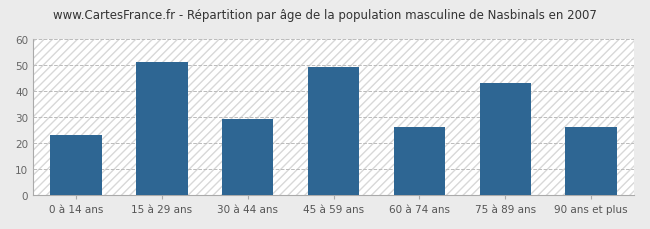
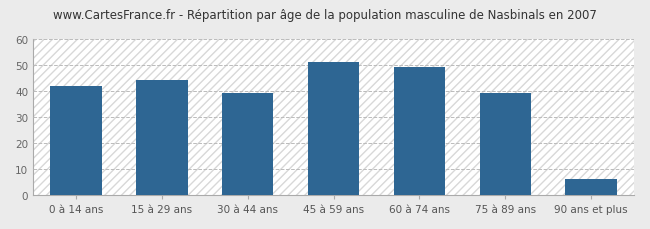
0 à 14 ans: 23 -> 42
15 à 29 ans: 51 -> 44
30 à 44 ans: 29 -> 39
45 à 59 ans: 49 -> 51
60 à 74 ans: 26 -> 49
75 à 89 ans: 43 -> 39
90 ans et plus: 26 -> 6
